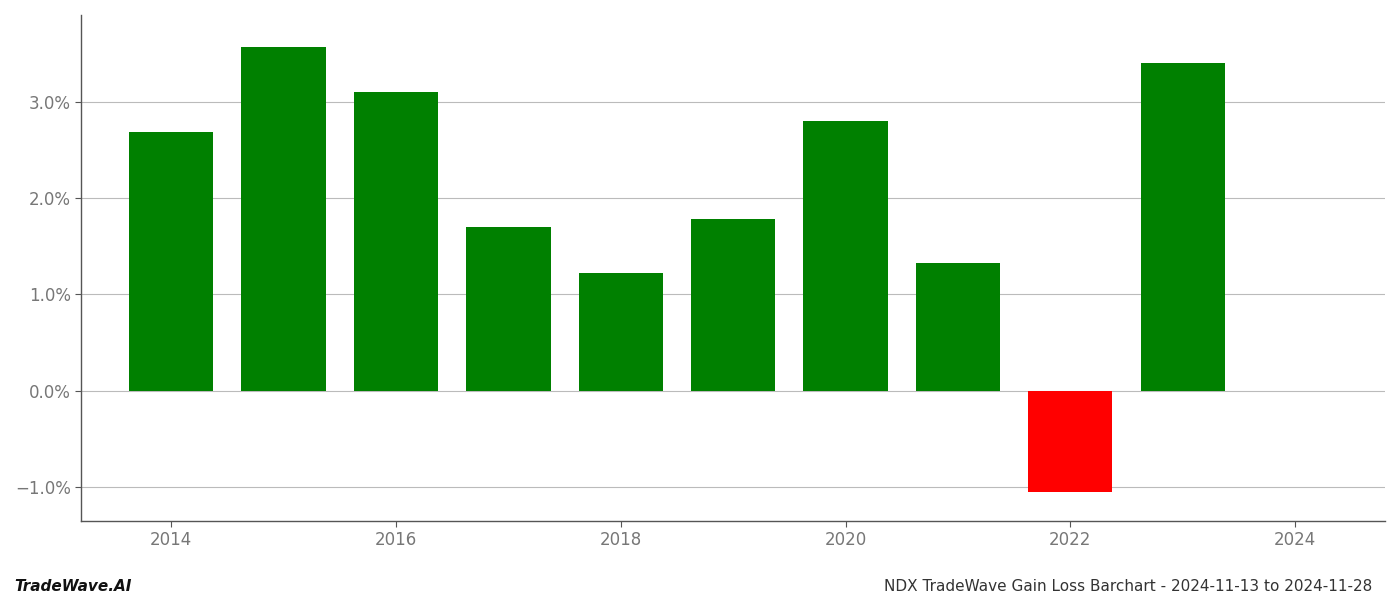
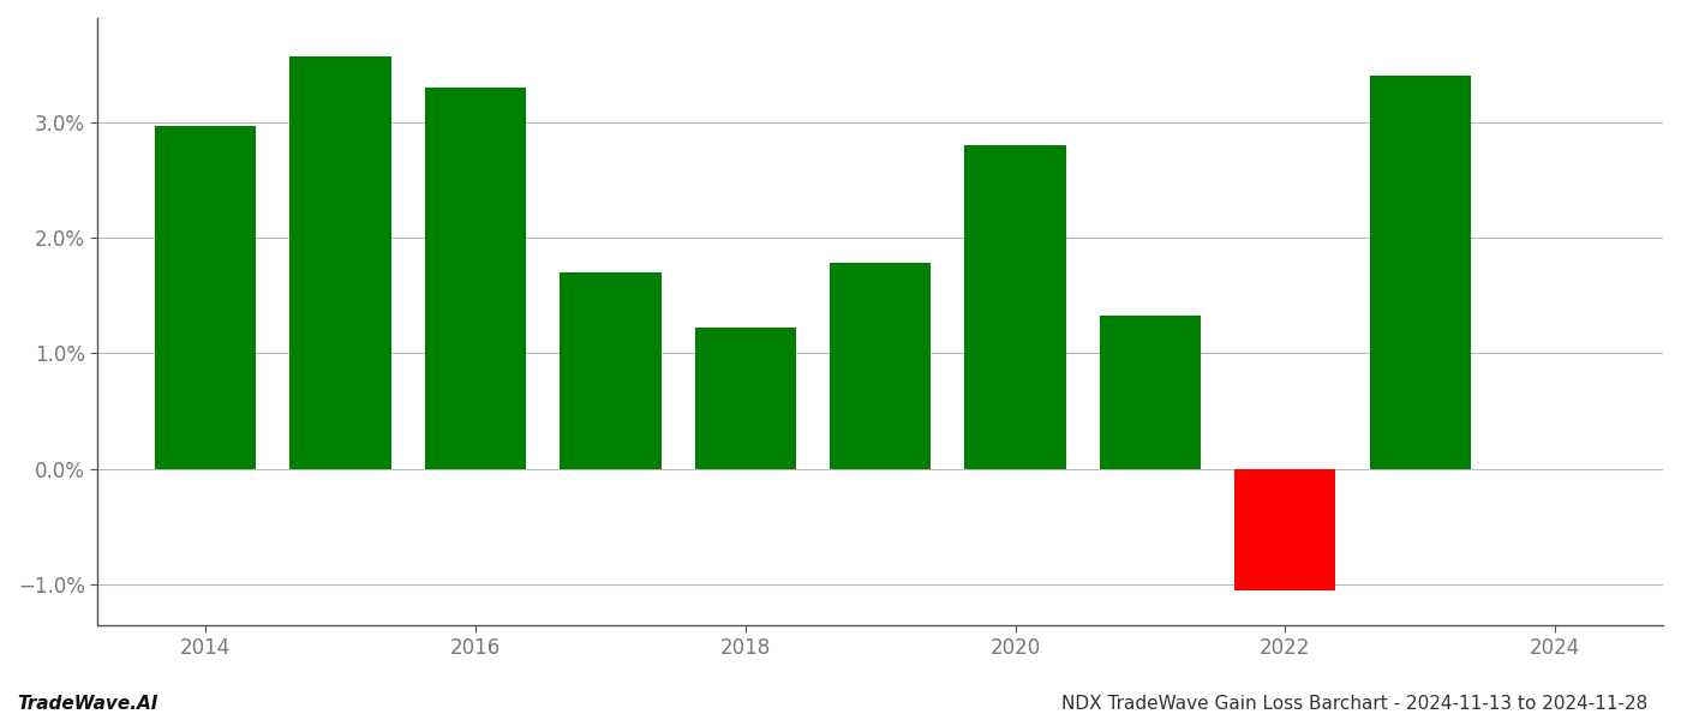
2014: 2.68% -> 2.97%
2016: 3.10% -> 3.30%
